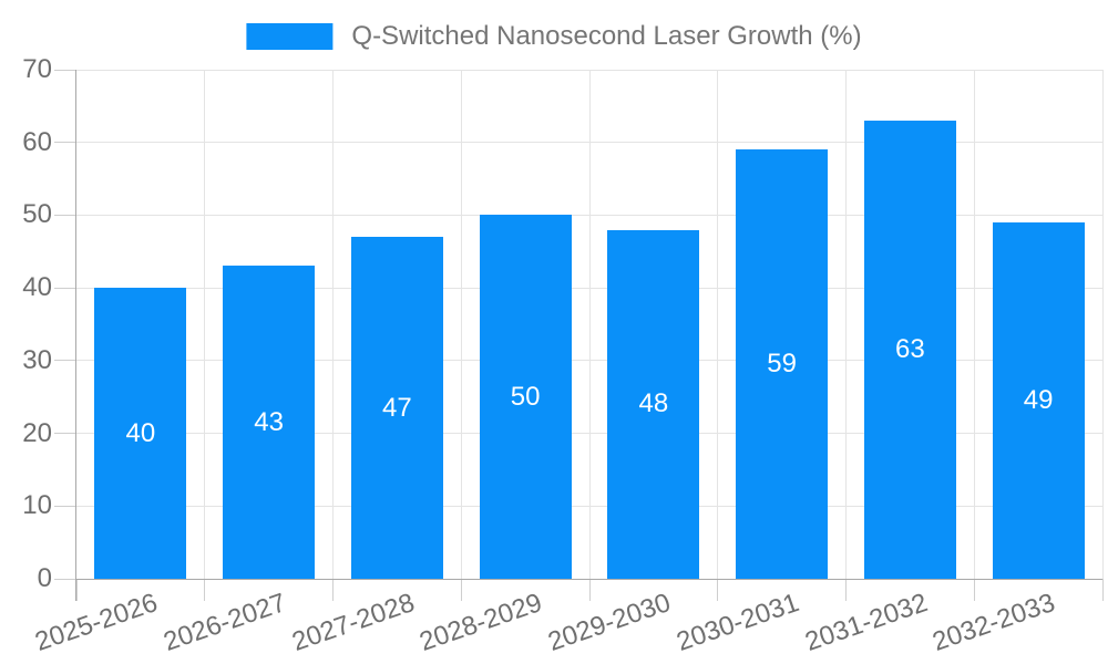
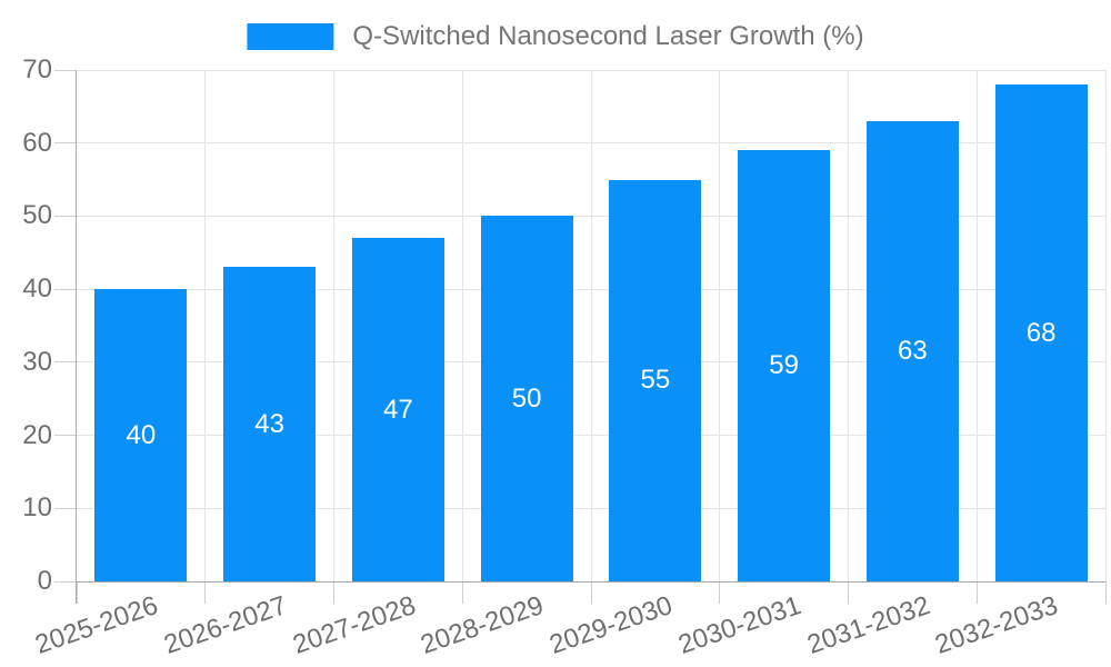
2029-2030: 48 -> 55
2032-2033: 49 -> 68
